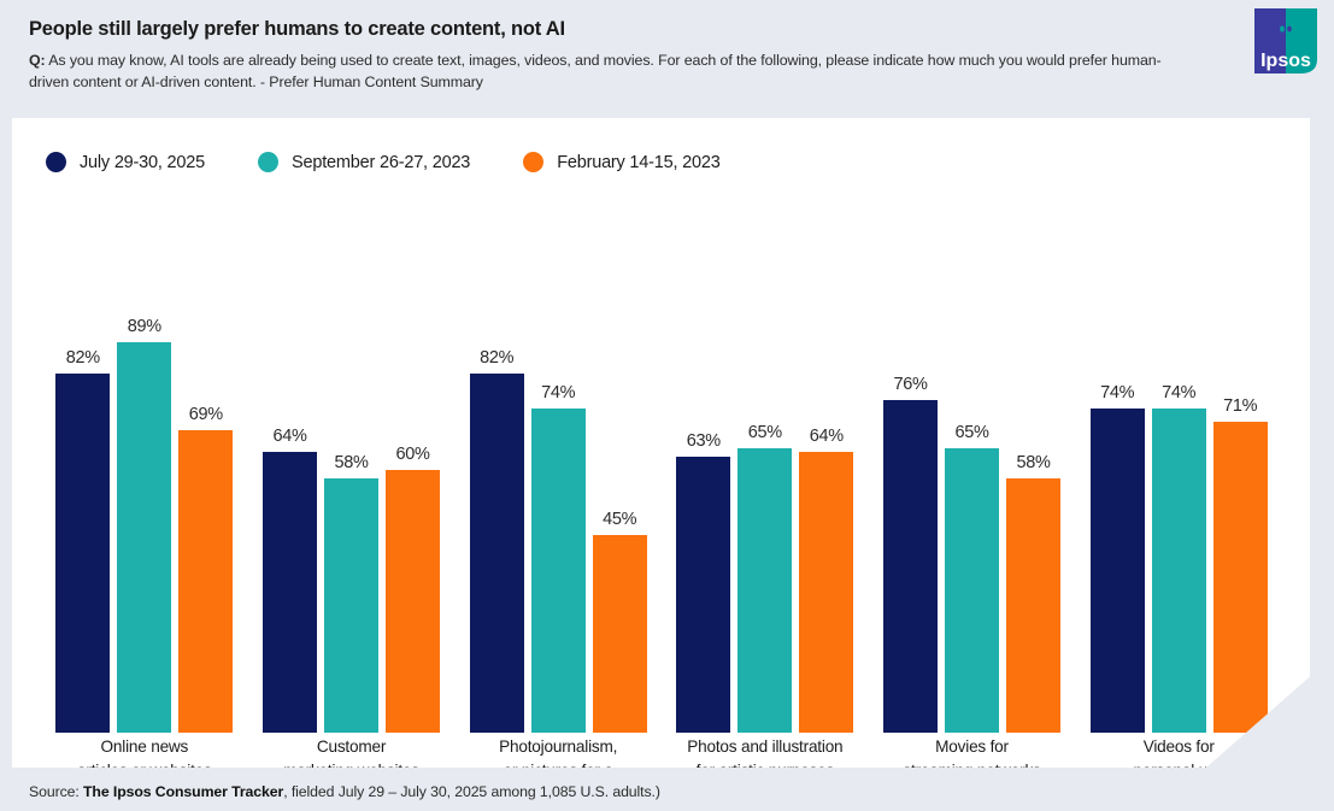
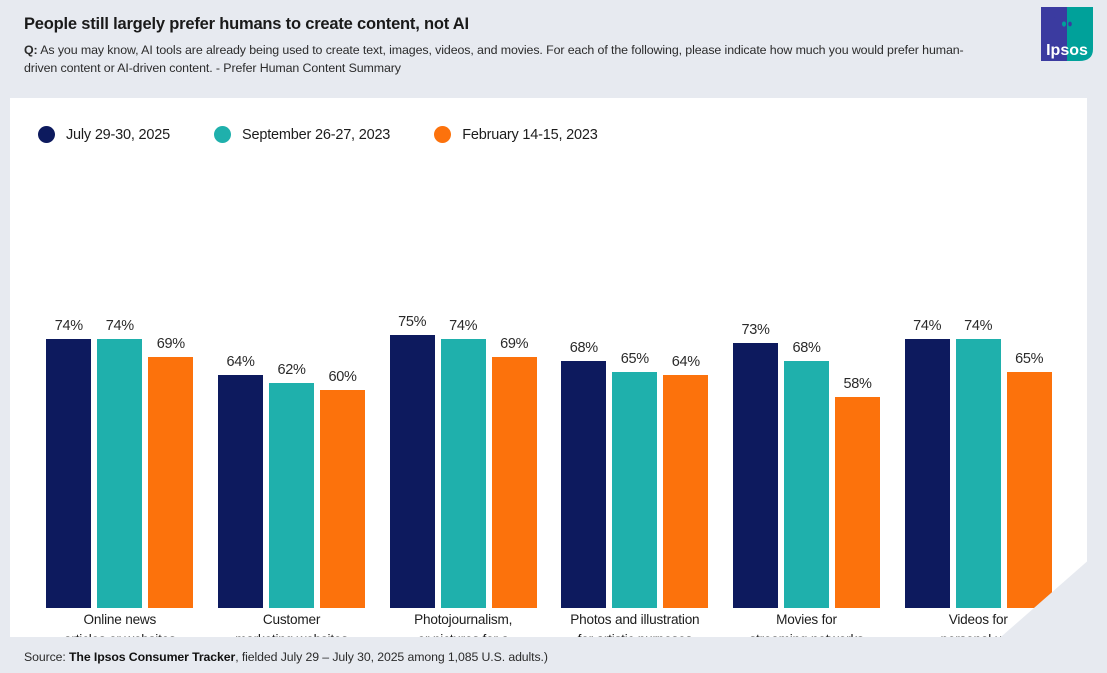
July 29-30, 2025/Online news articles or websites: 82% -> 74%
September 26-27, 2023/Online news articles or websites: 89% -> 74%
September 26-27, 2023/Customer marketing websites: 58% -> 62%
July 29-30, 2025/Photojournalism, or pictures for a news story: 82% -> 75%
February 14-15, 2023/Photojournalism, or pictures for a news story: 45% -> 69%
July 29-30, 2025/Photos and illustration for artistic purposes: 63% -> 68%
July 29-30, 2025/Movies for streaming networks or theatrical release: 76% -> 73%
September 26-27, 2023/Movies for streaming networks or theatrical release: 65% -> 68%
February 14-15, 2023/Videos for personal use: 71% -> 65%
